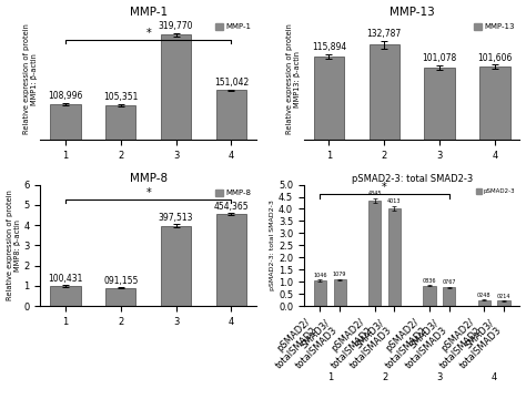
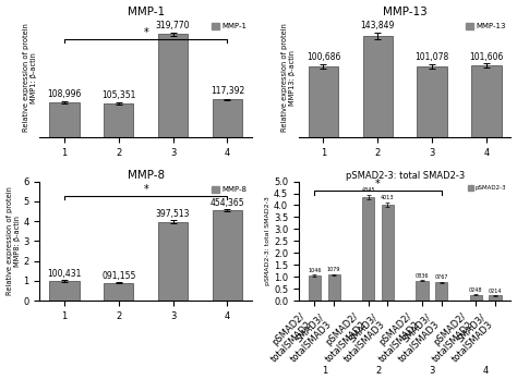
MMP-1/MMP-1/4: 151,042 -> 117,392
MMP-13/1: 115,894 -> 100,686
MMP-13/2: 132,787 -> 143,849
